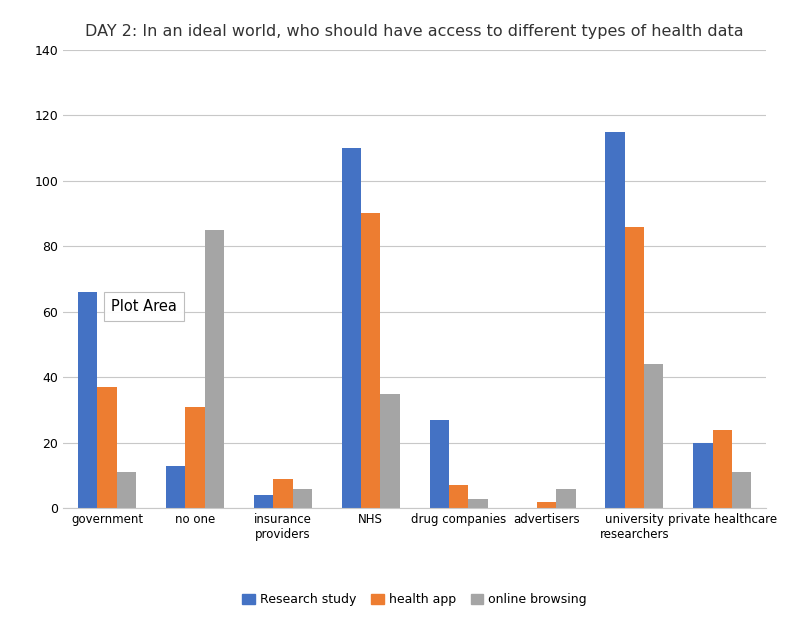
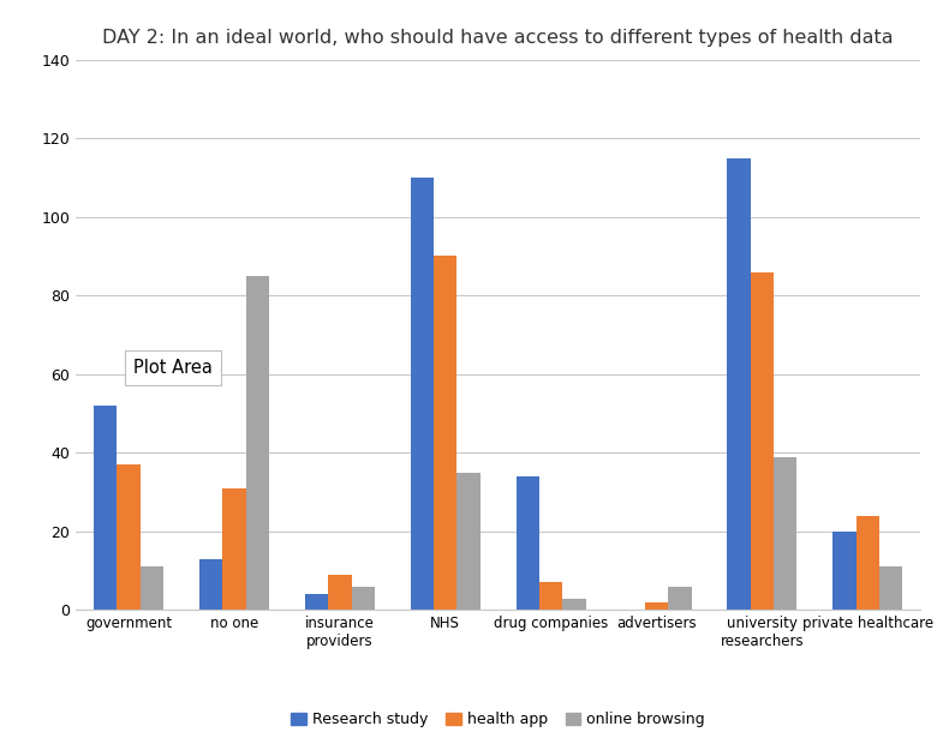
Research study/government: 66 -> 52
Research study/drug companies: 27 -> 34
online browsing/university researchers: 44 -> 39
